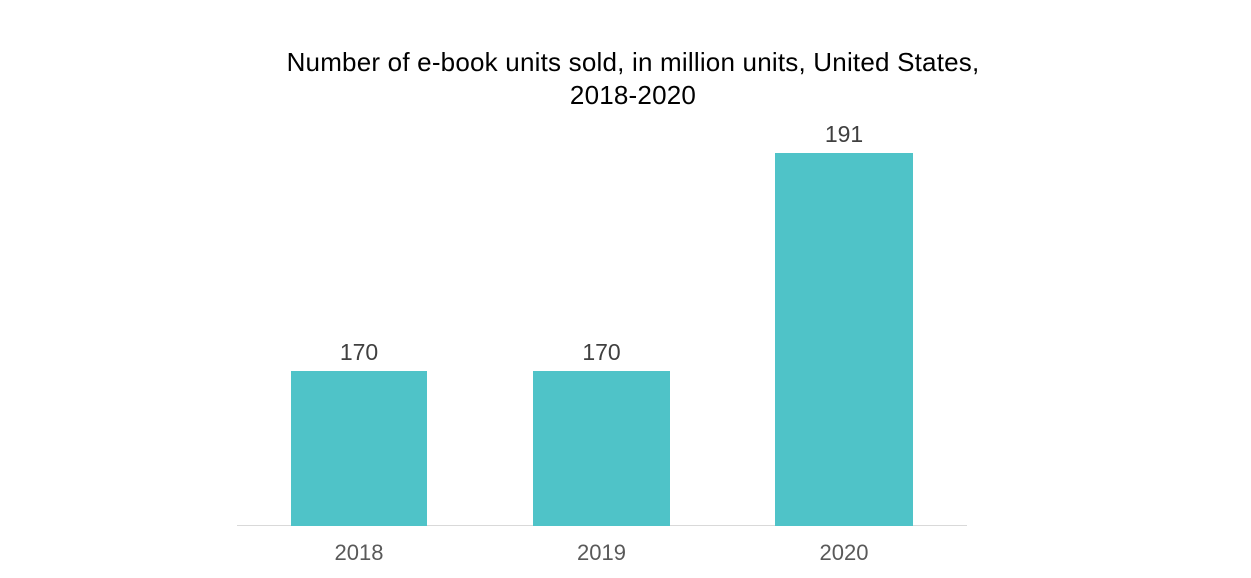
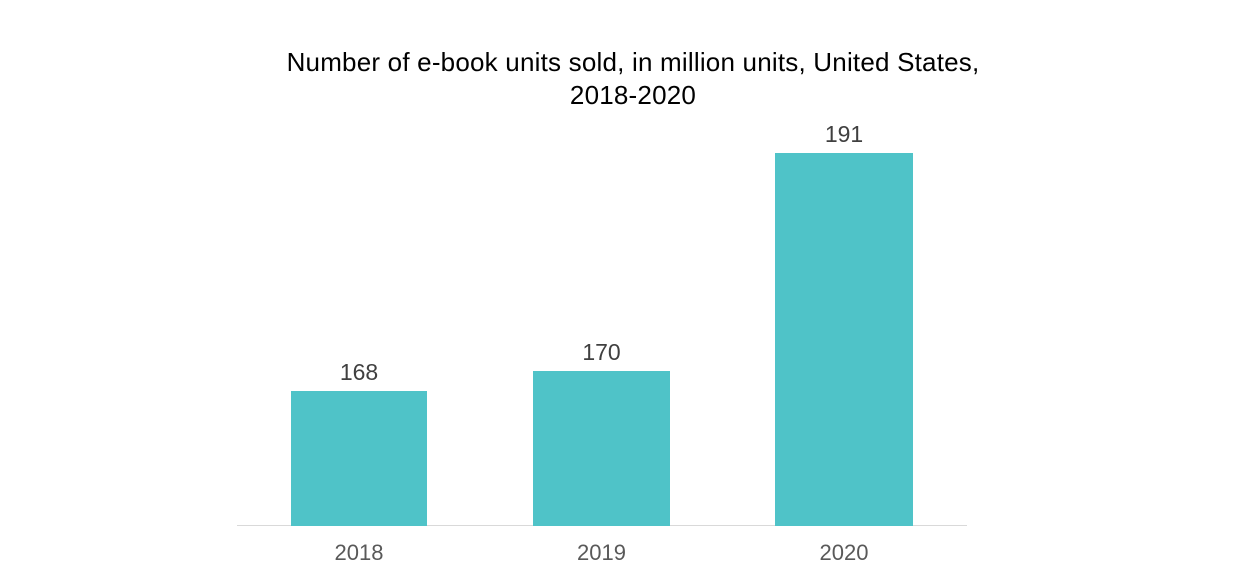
2018: 170 -> 168
